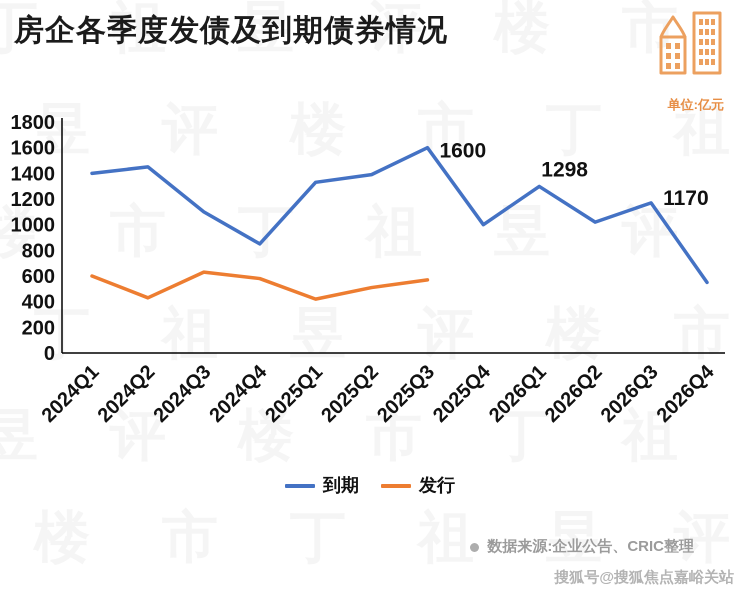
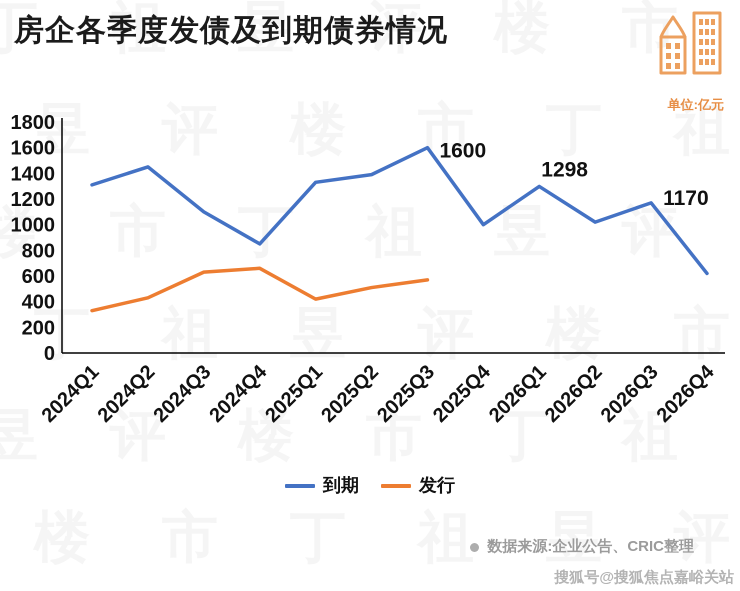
到期/2024Q1: 1400 -> 1310
发行/2024Q1: 600 -> 330
发行/2024Q4: 580 -> 660
到期/2026Q4: 550 -> 620
